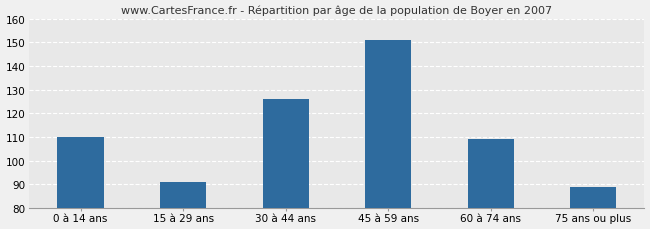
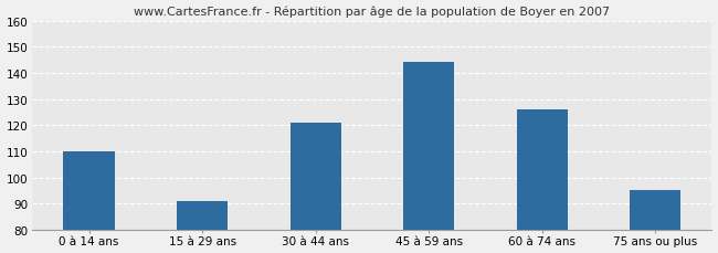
30 à 44 ans: 126 -> 121
45 à 59 ans: 151 -> 144
60 à 74 ans: 109 -> 126
75 ans ou plus: 89 -> 95
